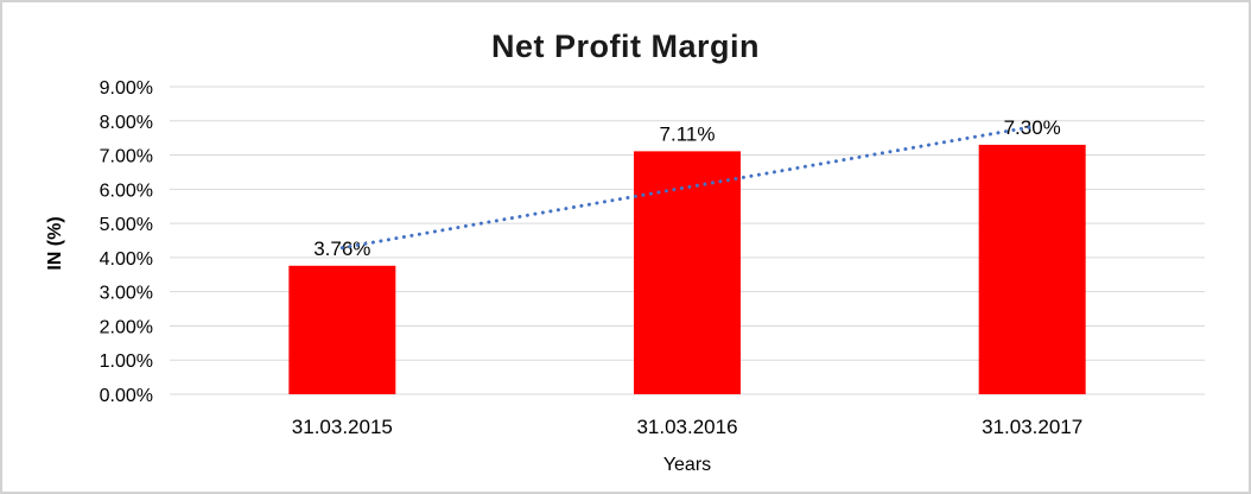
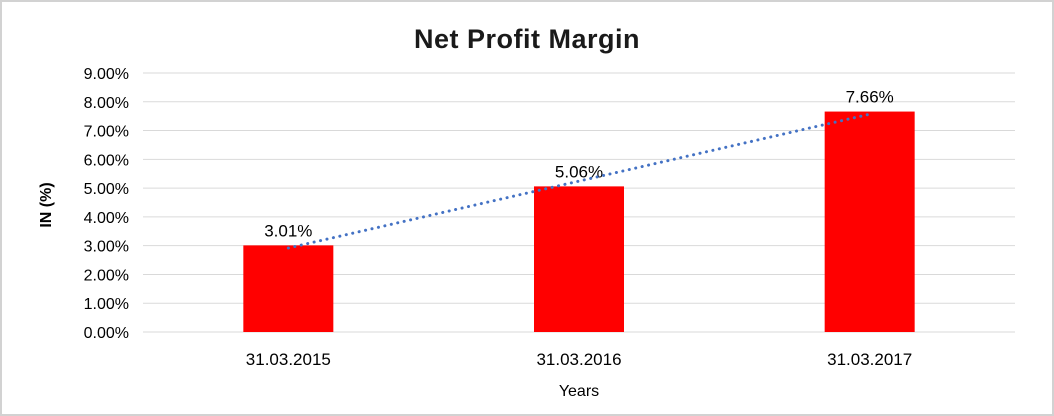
31.03.2015: 3.76% -> 3.01%
31.03.2016: 7.11% -> 5.06%
31.03.2017: 7.30% -> 7.66%
